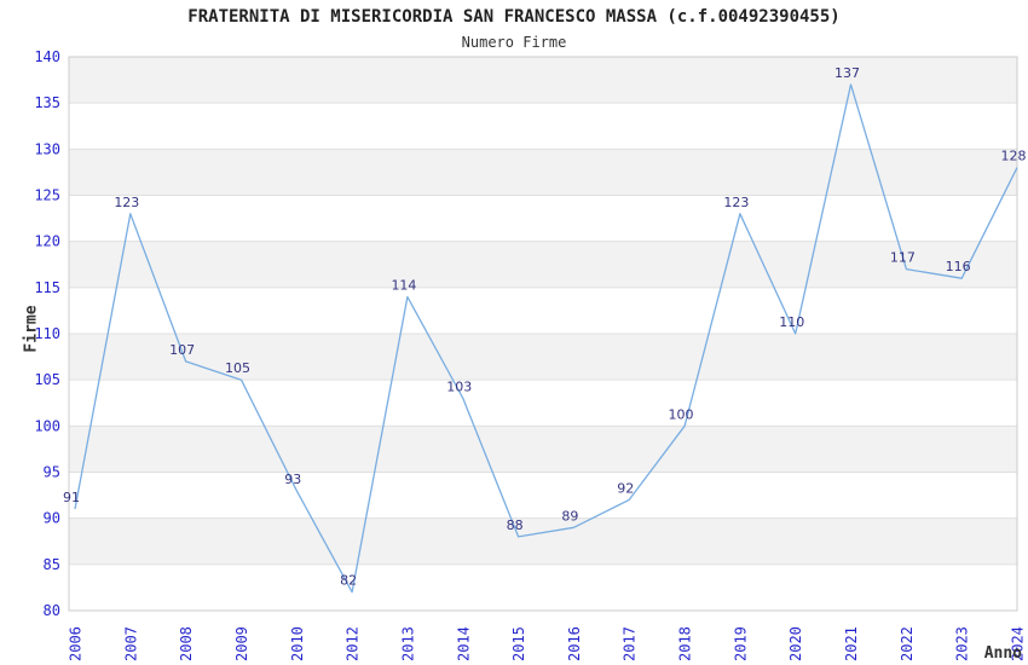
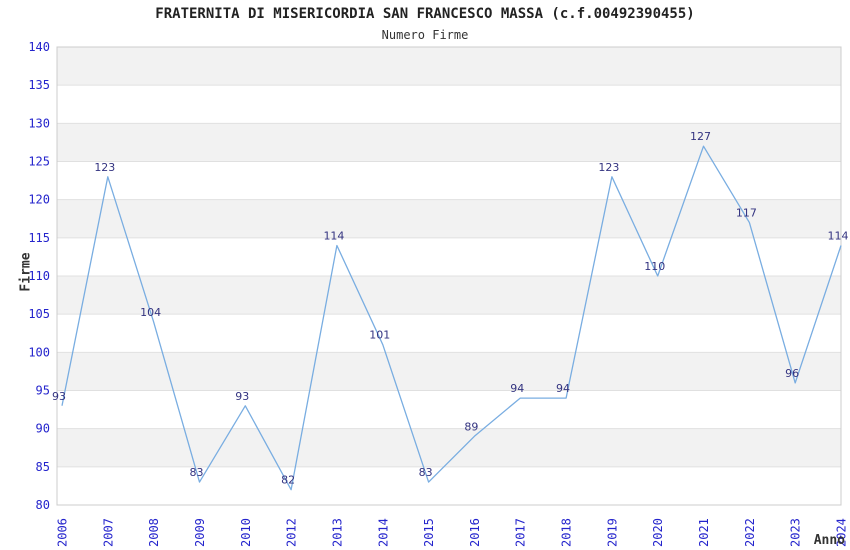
2006: 91 -> 93
2008: 107 -> 104
2009: 105 -> 83
2014: 103 -> 101
2015: 88 -> 83
2017: 92 -> 94
2018: 100 -> 94
2021: 137 -> 127
2023: 116 -> 96
2024: 128 -> 114
